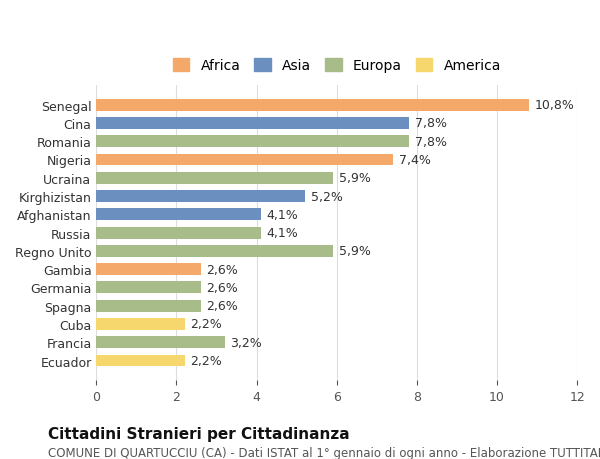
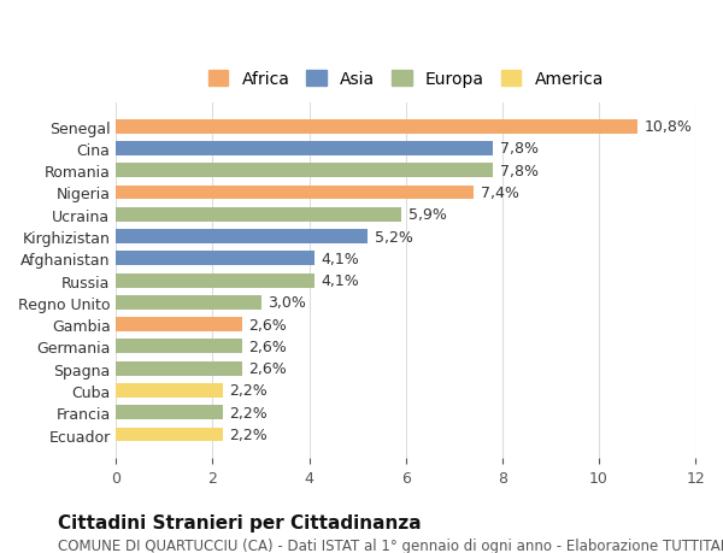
Regno Unito: 5,9% -> 3,0%
Francia: 3,2% -> 2,2%
